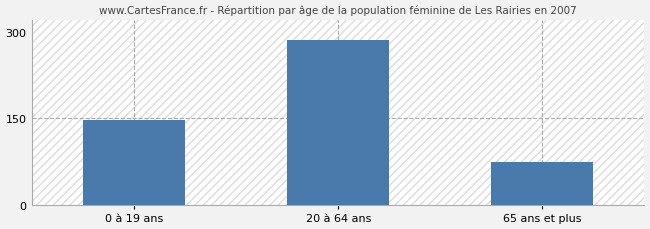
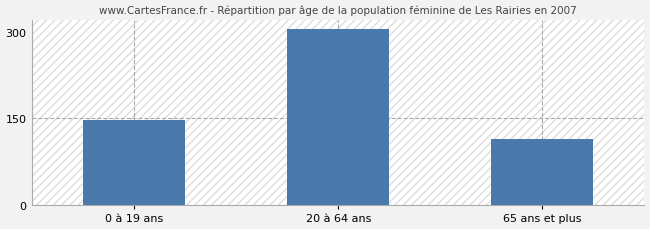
20 à 64 ans: 285 -> 304
65 ans et plus: 75 -> 114
